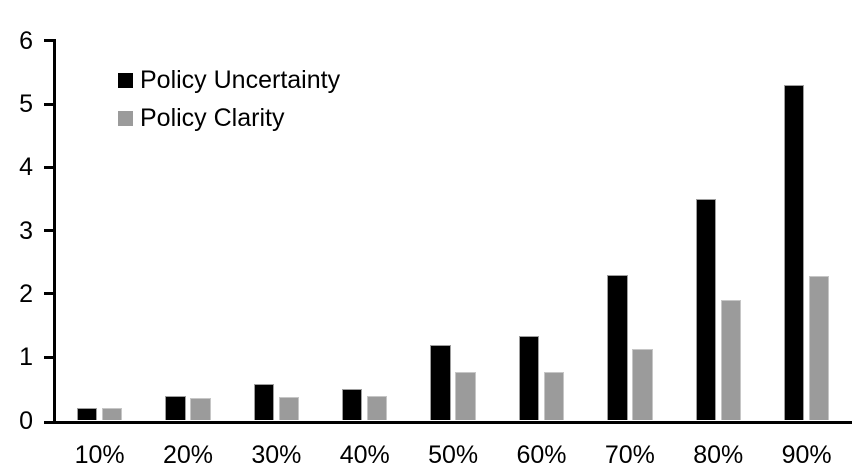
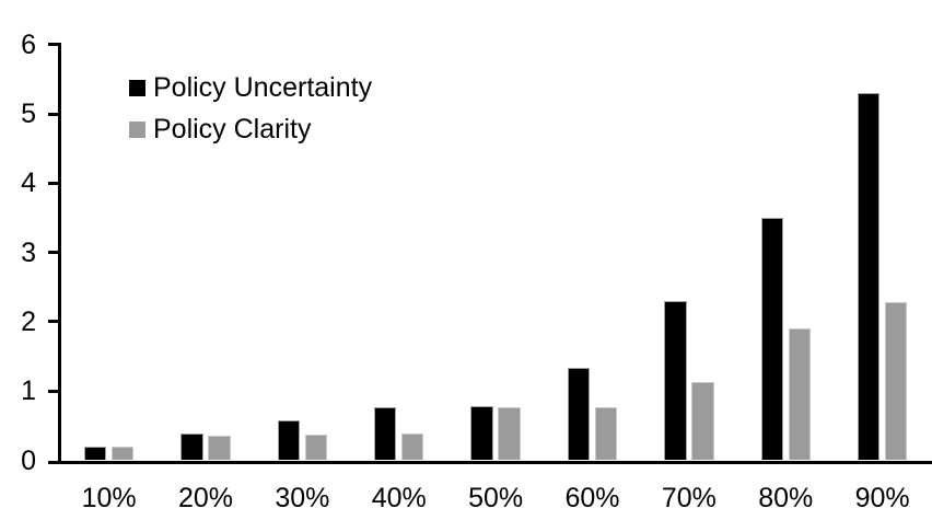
Policy Uncertainty/40%: 0.5 -> 0.8
Policy Uncertainty/50%: 1.2 -> 0.8
